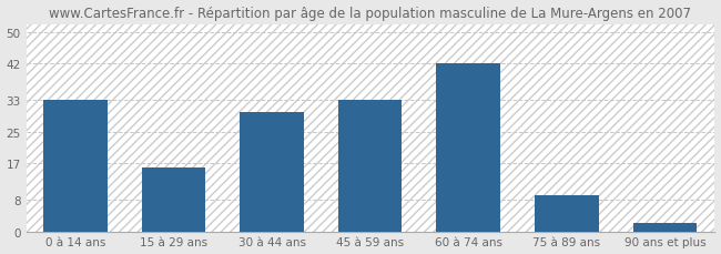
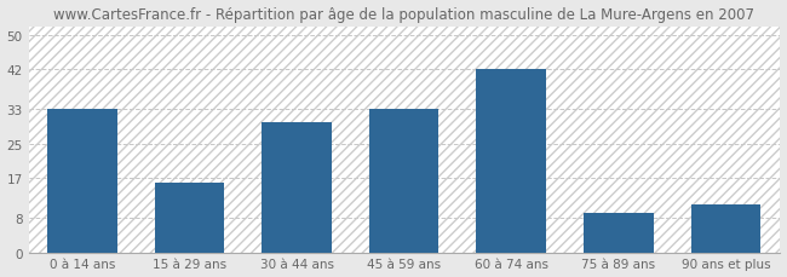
90 ans et plus: 2 -> 11
